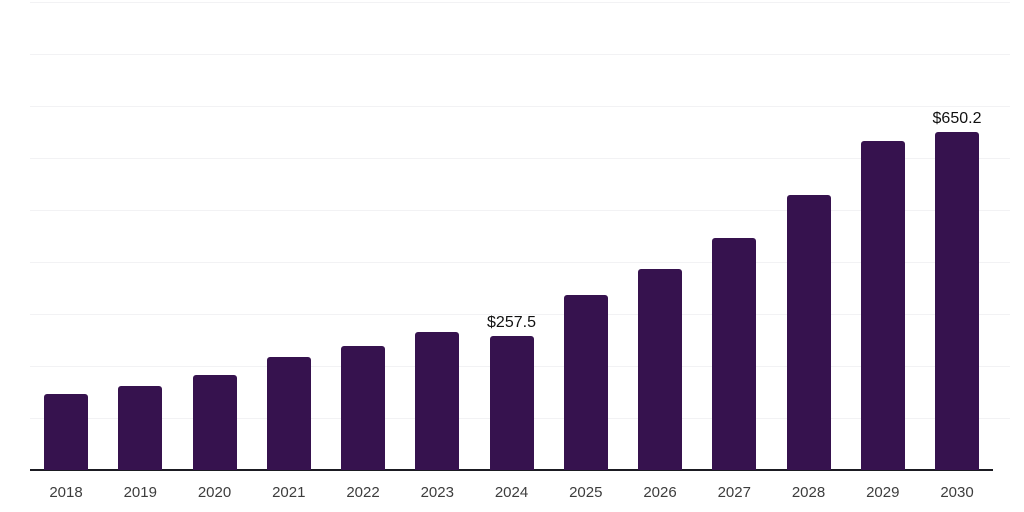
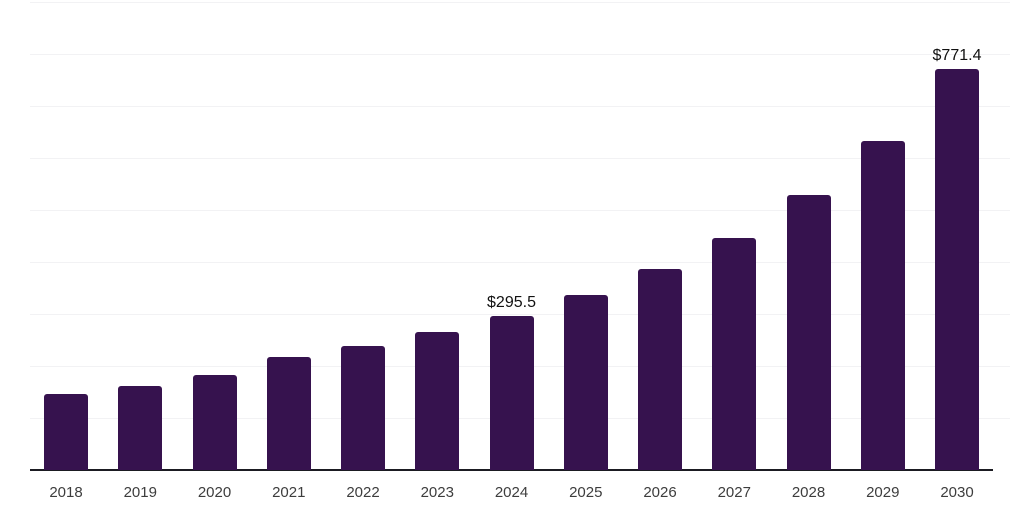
2024: $257.5 -> $295.5
2030: $650.2 -> $771.4
